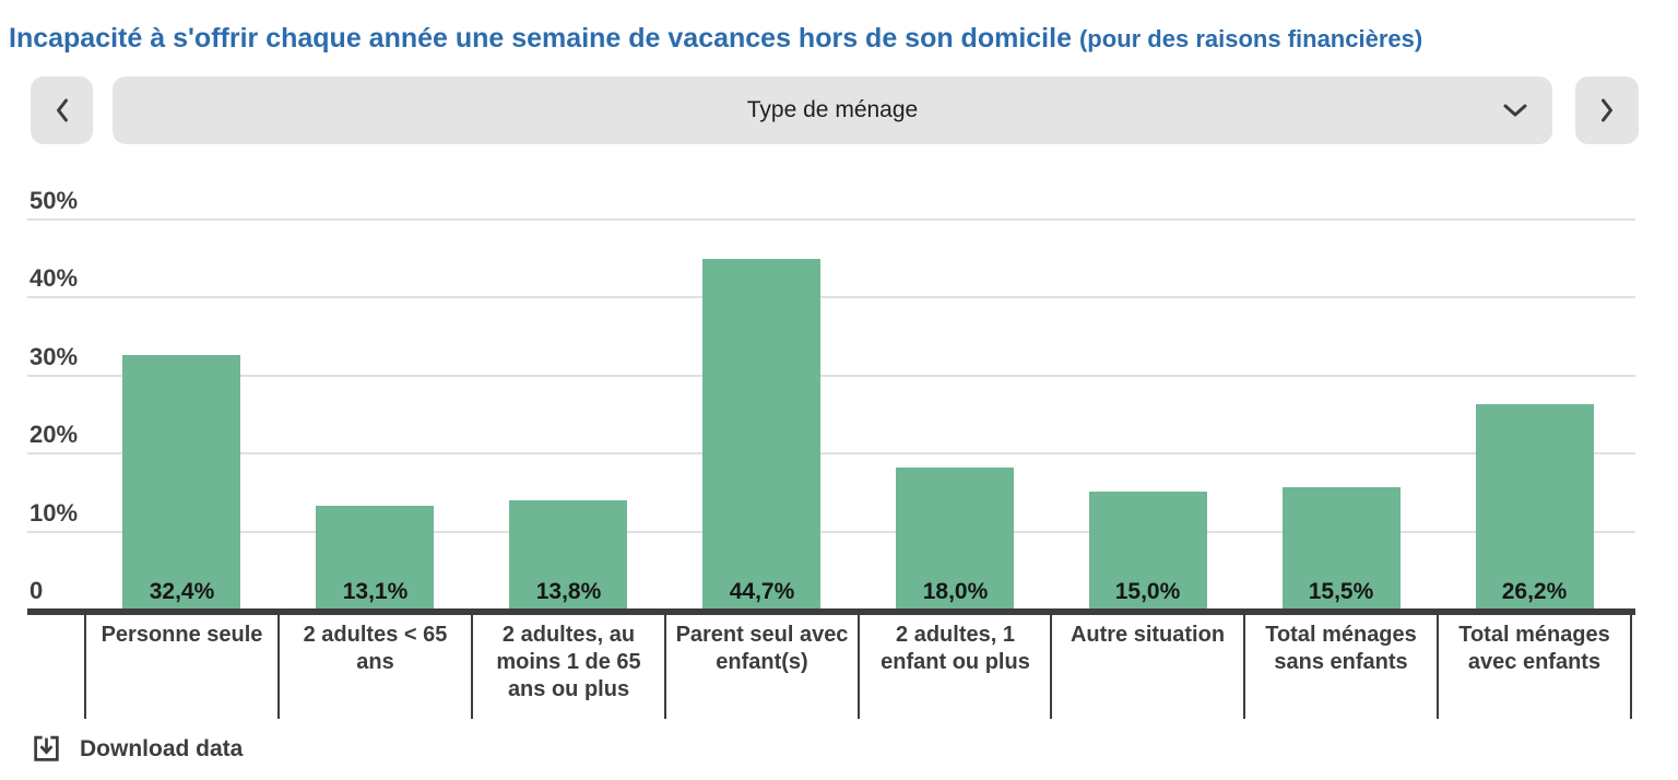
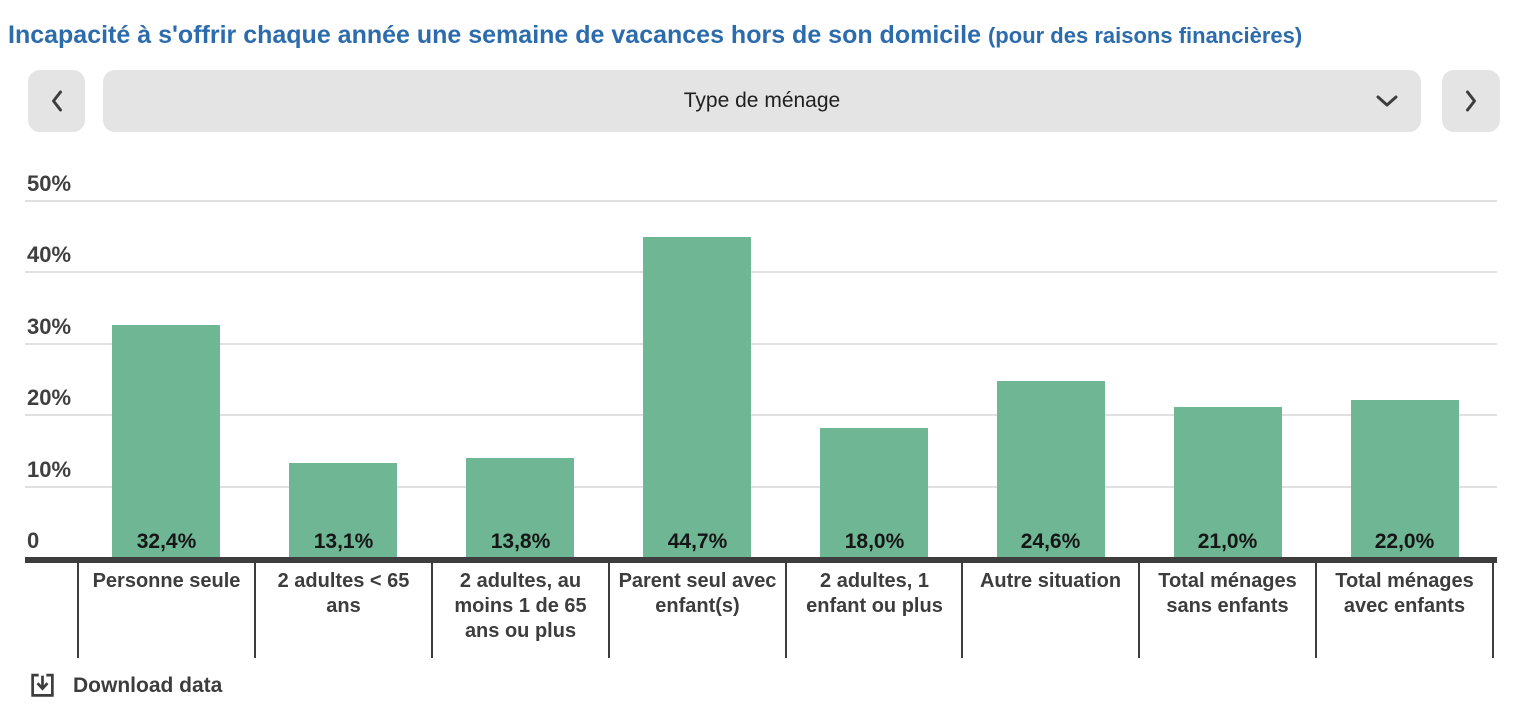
Autre situation: 15,0% -> 24,6%
Total ménages sans enfants: 15,5% -> 21,0%
Total ménages avec enfants: 26,2% -> 22,0%
